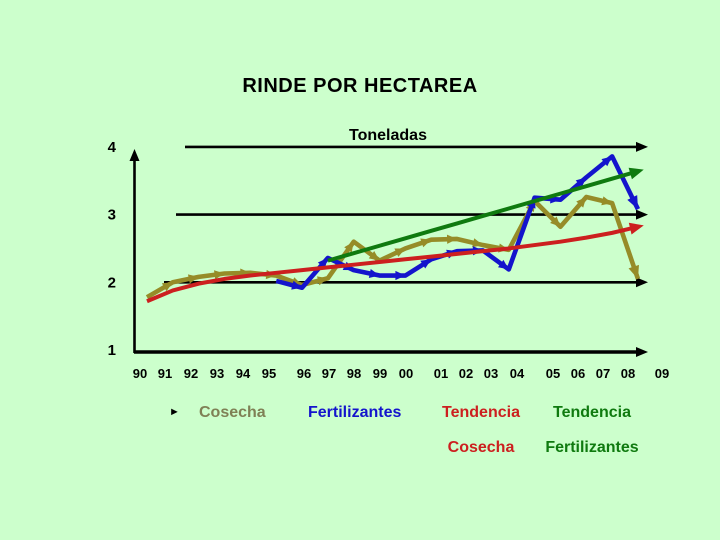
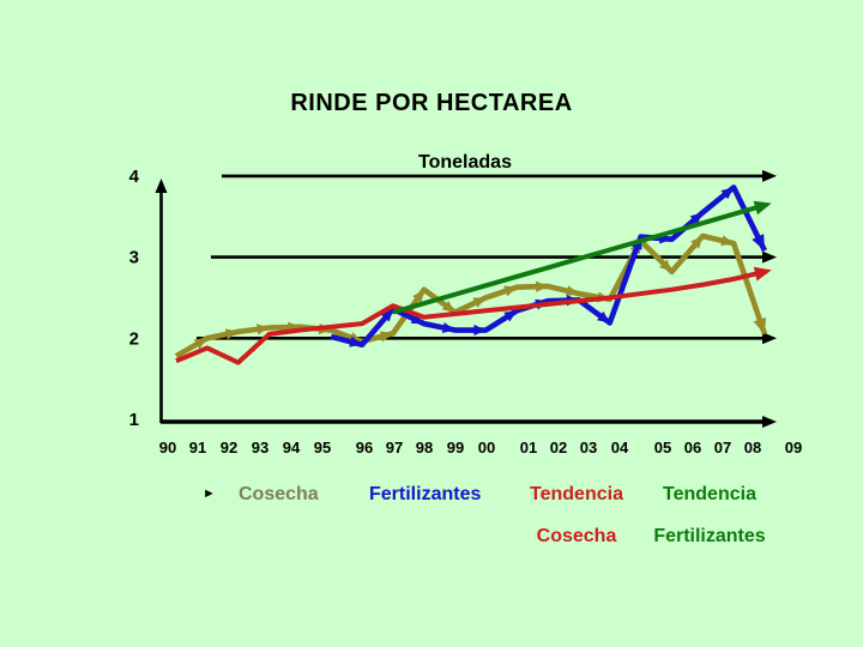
Tendencia Cosecha/92: 2.0 -> 1.7
Tendencia Cosecha/97: 2.2 -> 2.4
